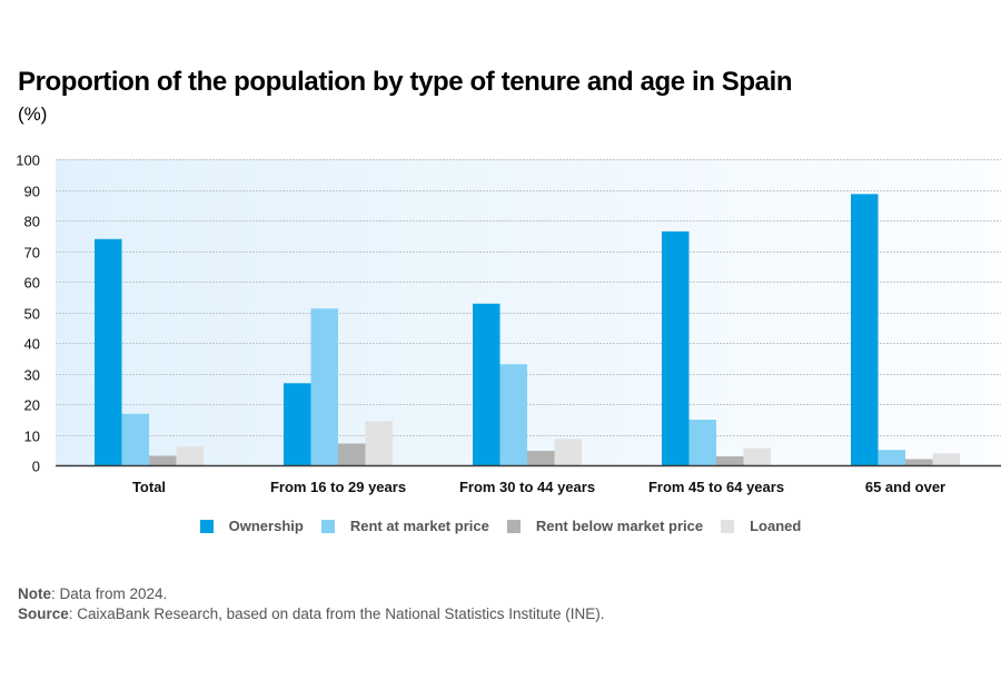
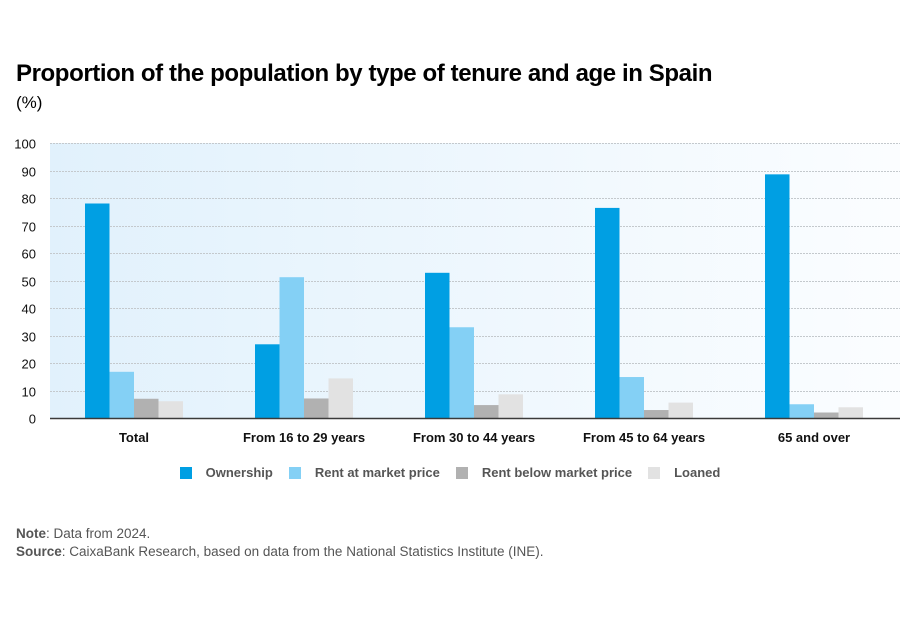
Ownership/Total: 74 -> 78
Rent below market price/Total: 3 -> 7
